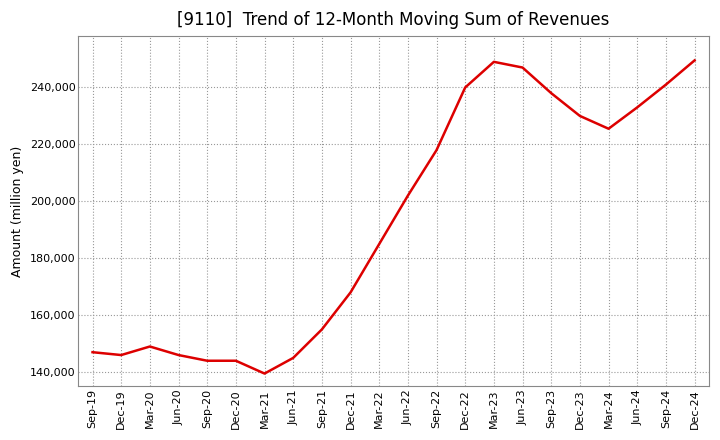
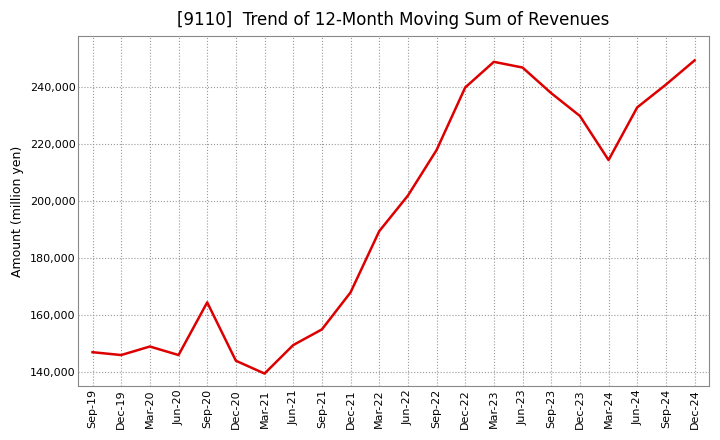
Sep-20: 144,000 -> 164,500
Jun-21: 145,000 -> 149,500
Mar-22: 185,000 -> 189,500
Mar-24: 225,500 -> 214,500
